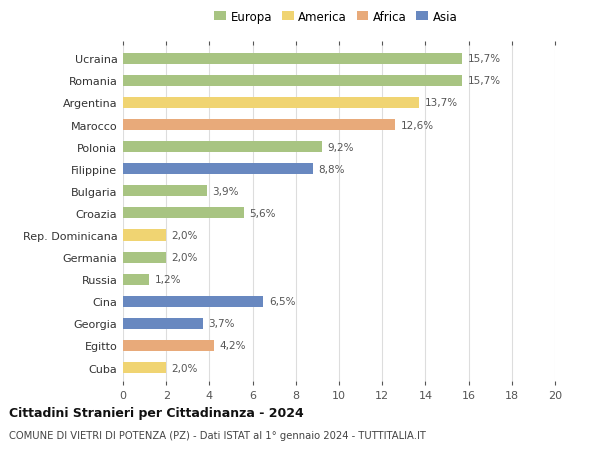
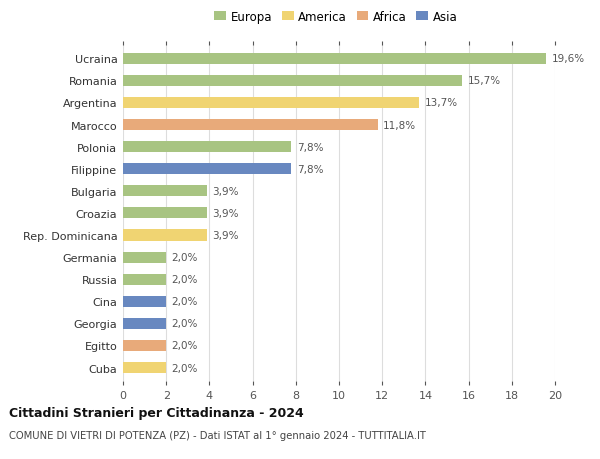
Ucraina: 15,7% -> 19,6%
Marocco: 12,6% -> 11,8%
Polonia: 9,2% -> 7,8%
Filippine: 8,8% -> 7,8%
Croazia: 5,6% -> 3,9%
Rep. Dominicana: 2,0% -> 3,9%
Russia: 1,2% -> 2,0%
Cina: 6,5% -> 2,0%
Georgia: 3,7% -> 2,0%
Egitto: 4,2% -> 2,0%
